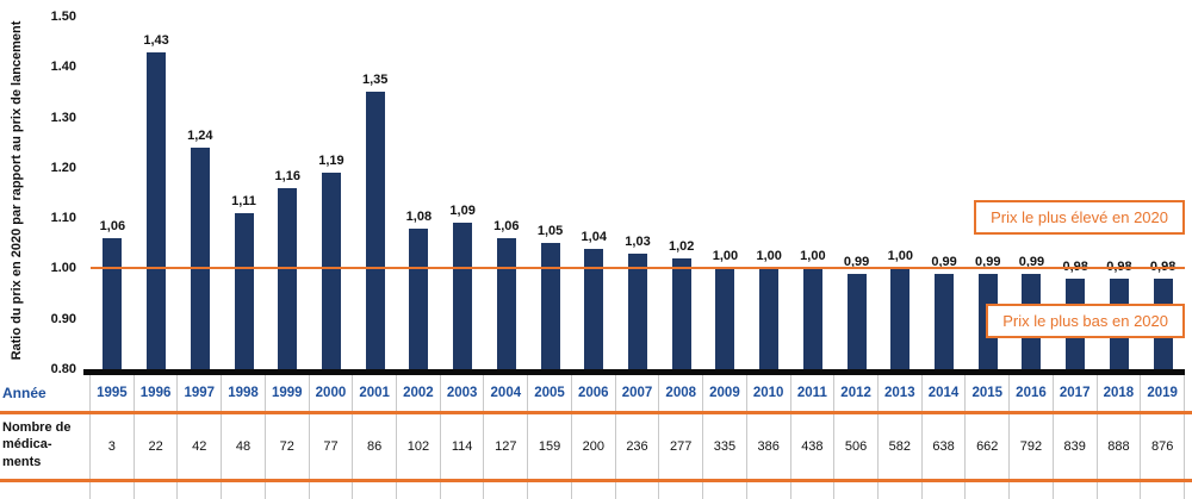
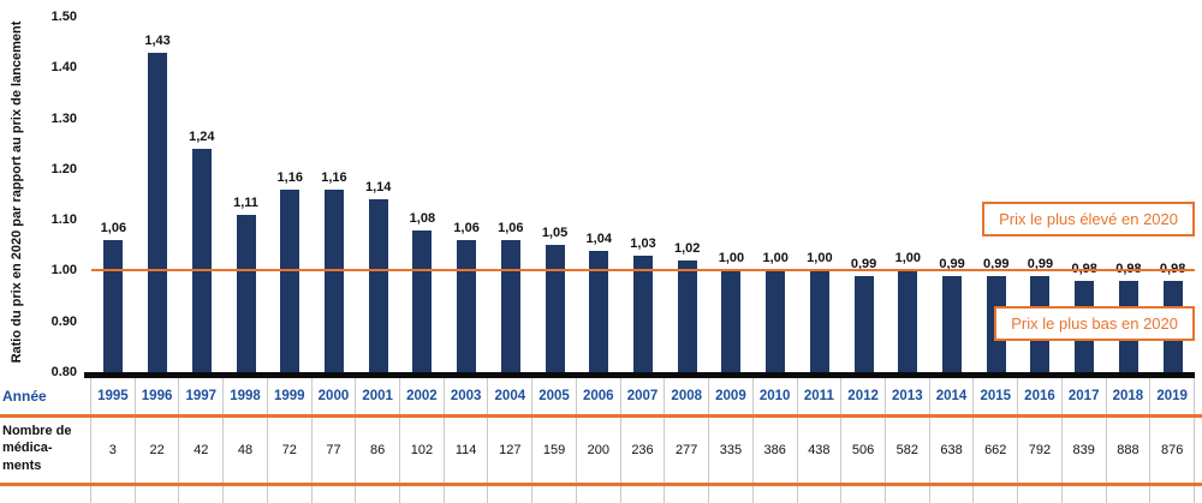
2000: 1,19 -> 1,16
2001: 1,35 -> 1,14
2003: 1,09 -> 1,06
